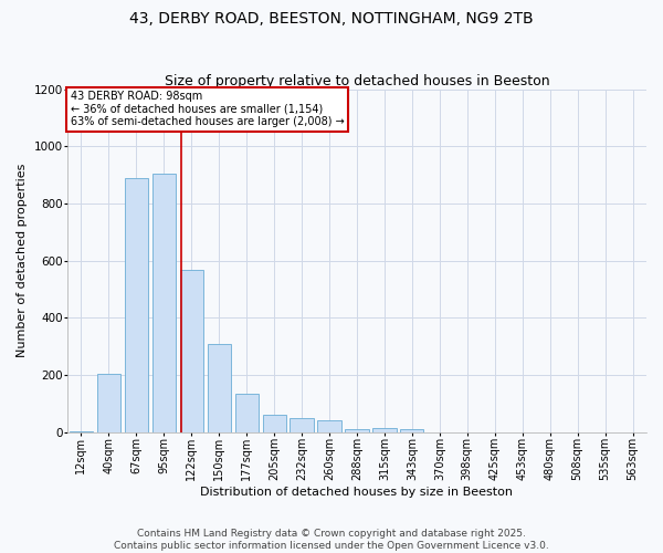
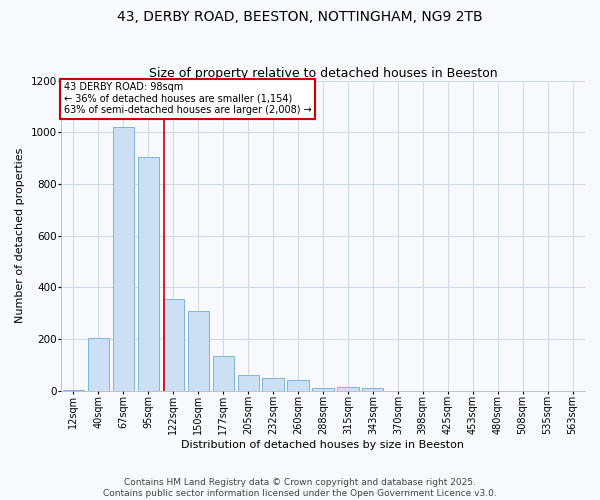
67sqm: 890 -> 1020
122sqm: 570 -> 355
